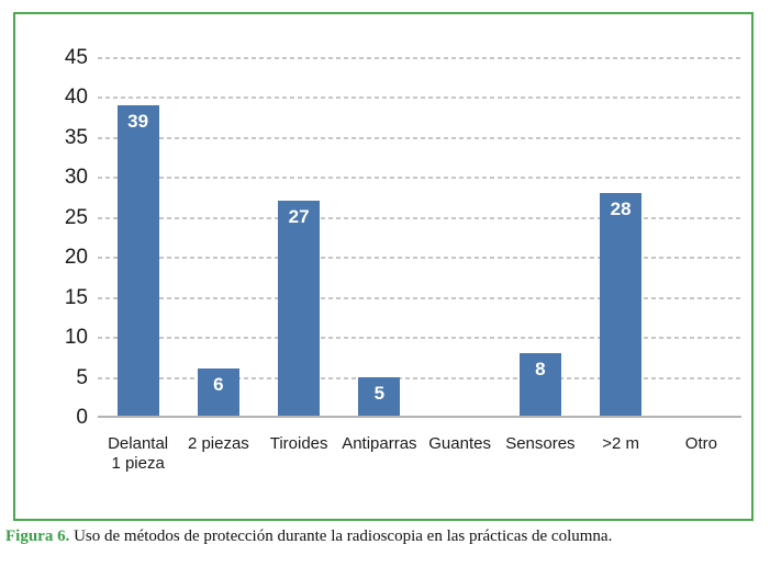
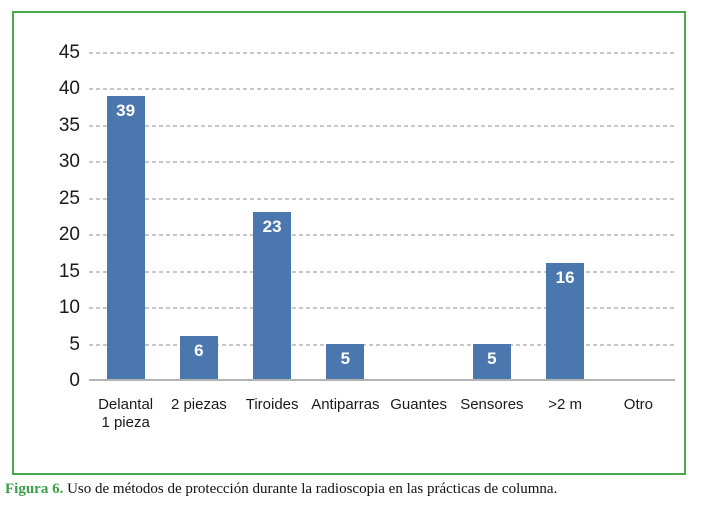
Tiroides: 27 -> 23
Sensores: 8 -> 5
>2 m: 28 -> 16
